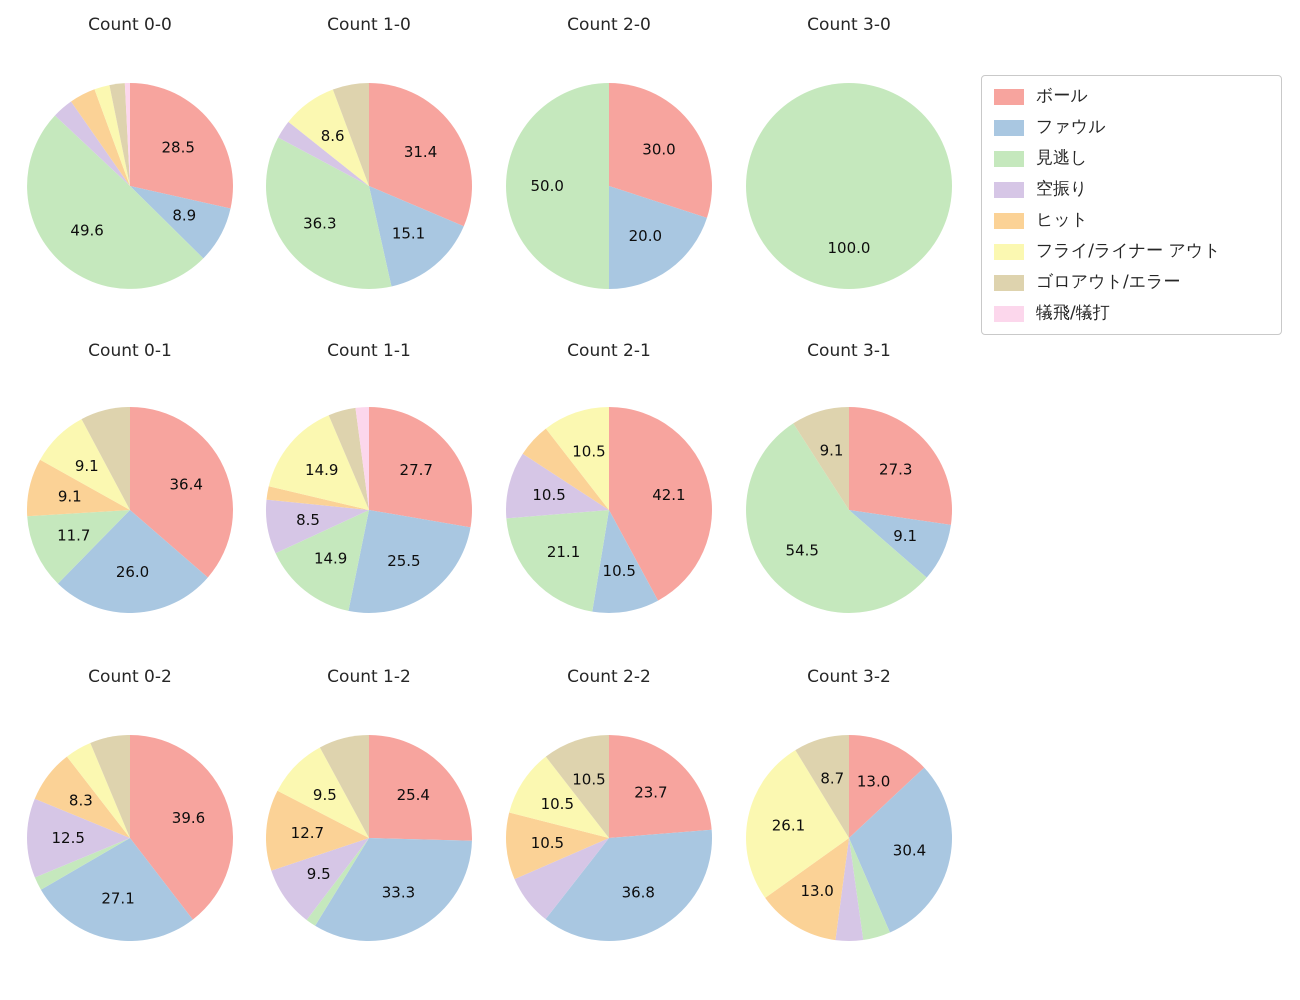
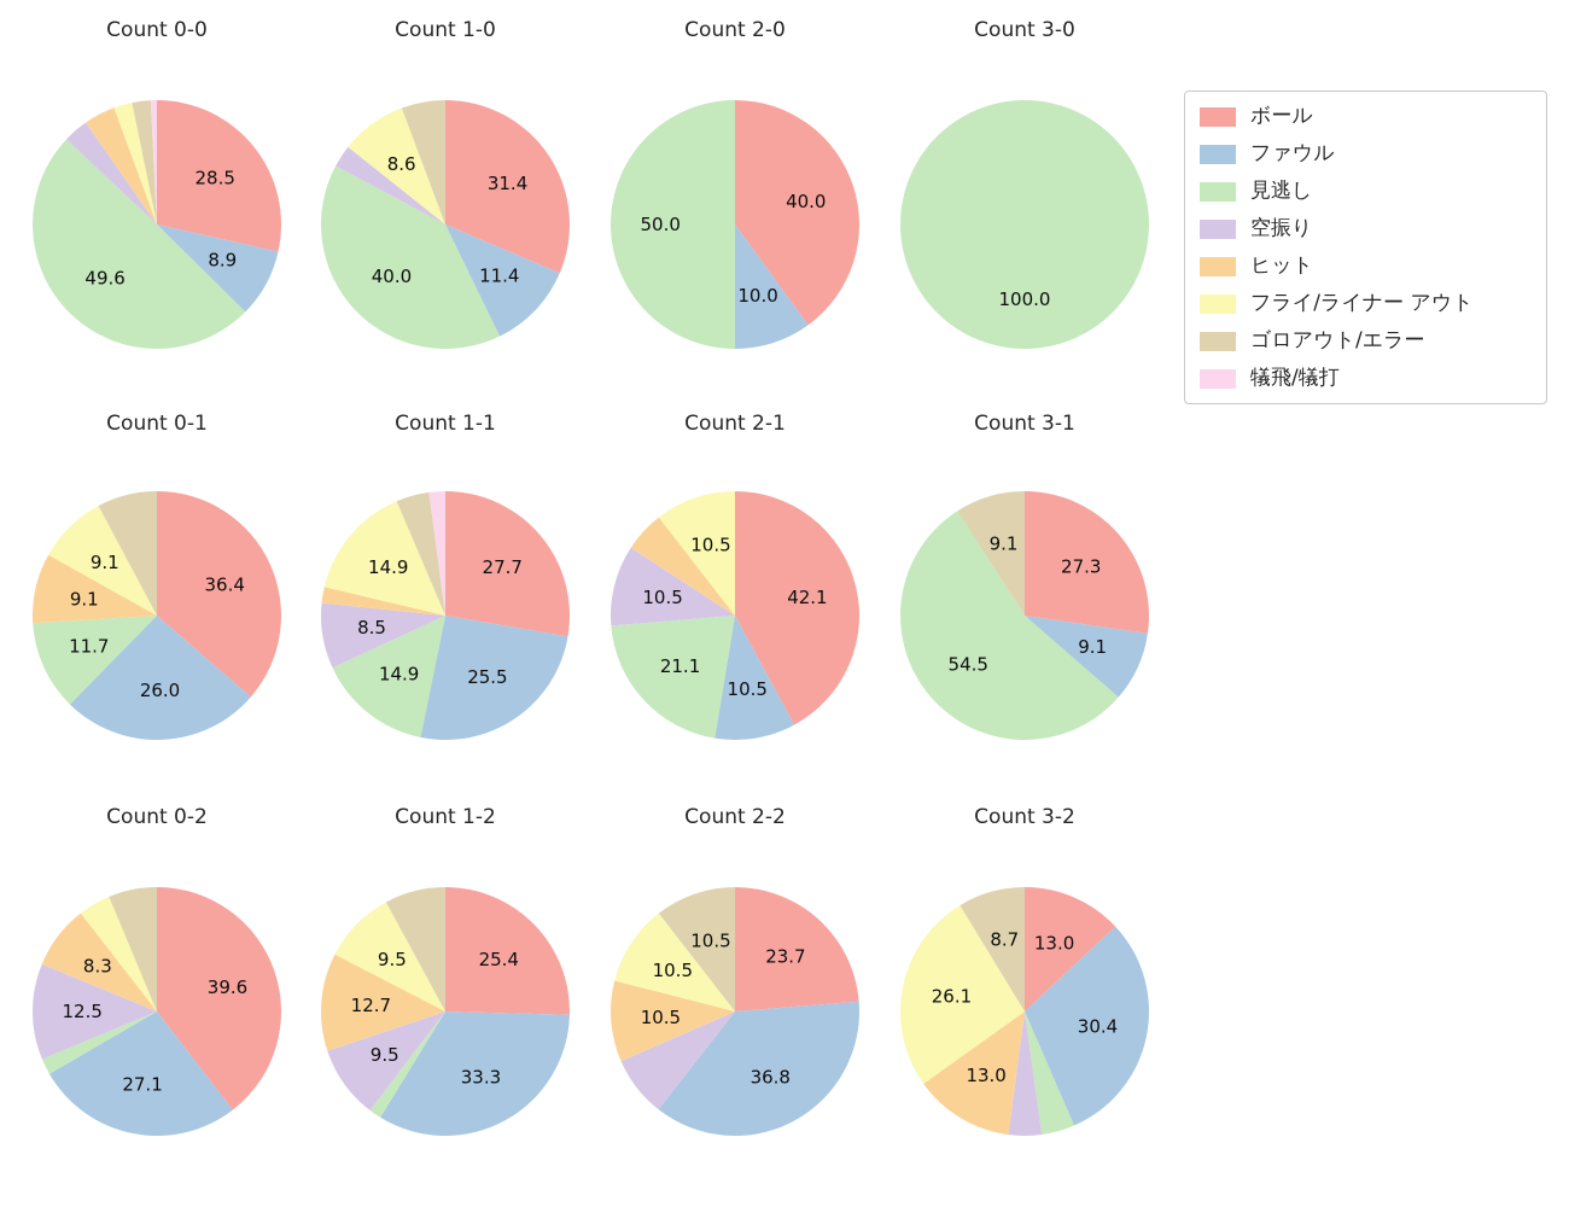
Count 1-0/ファウル: 15.1 -> 11.4
Count 1-0/見逃し: 36.3 -> 40.0
Count 2-0/ボール: 30.0 -> 40.0
Count 2-0/ファウル: 20.0 -> 10.0
